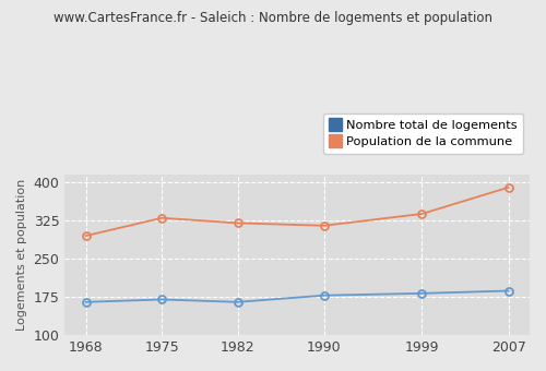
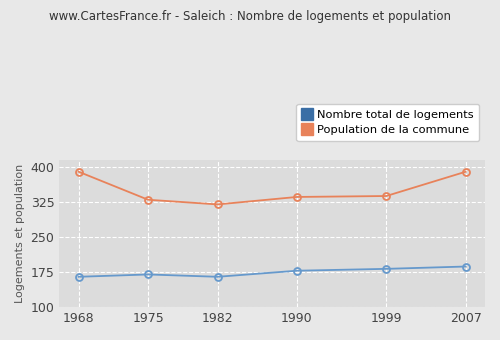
Population de la commune/1968: 295 -> 390
Population de la commune/1990: 315 -> 336
